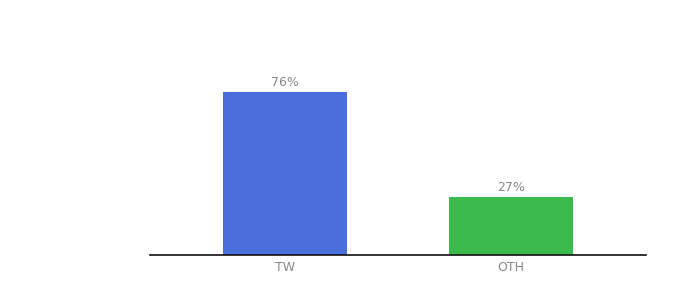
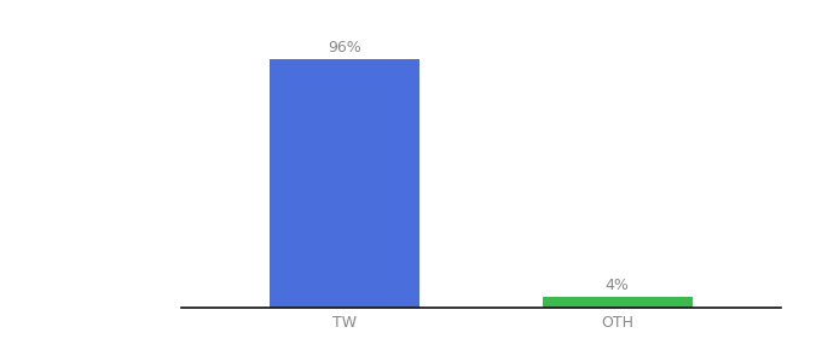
TW: 76% -> 96%
OTH: 27% -> 4%
